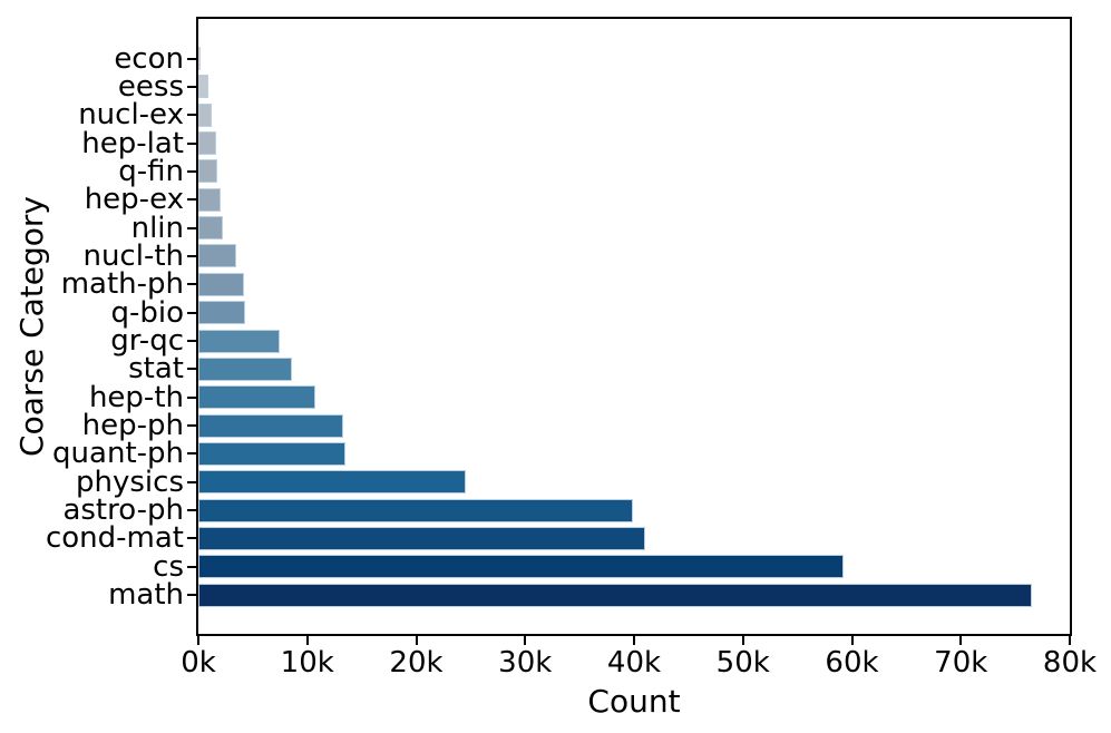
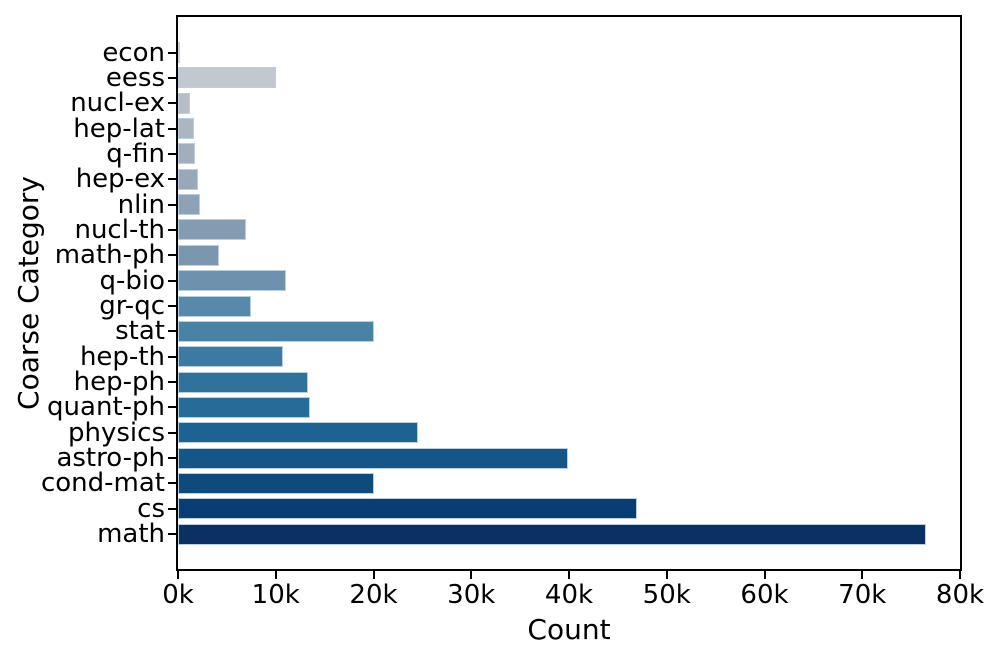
eess: 1k -> 10k
nucl-th: 4k -> 7k
q-bio: 4k -> 11k
stat: 9k -> 20k
cond-mat: 41k -> 20k
cs: 59k -> 47k
